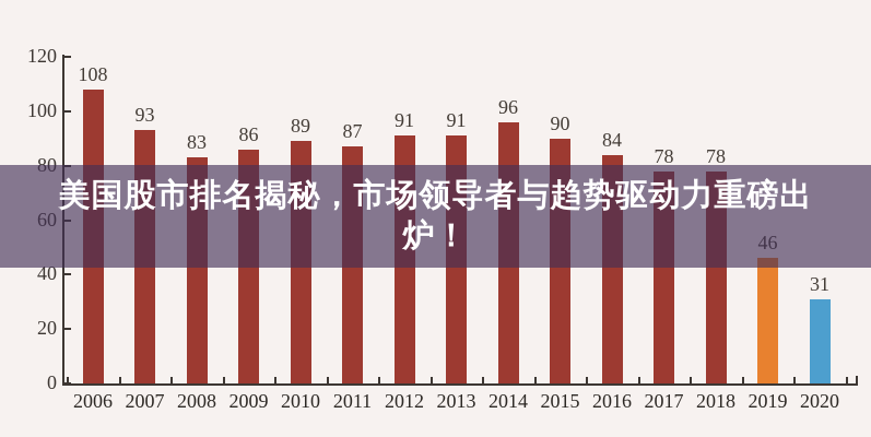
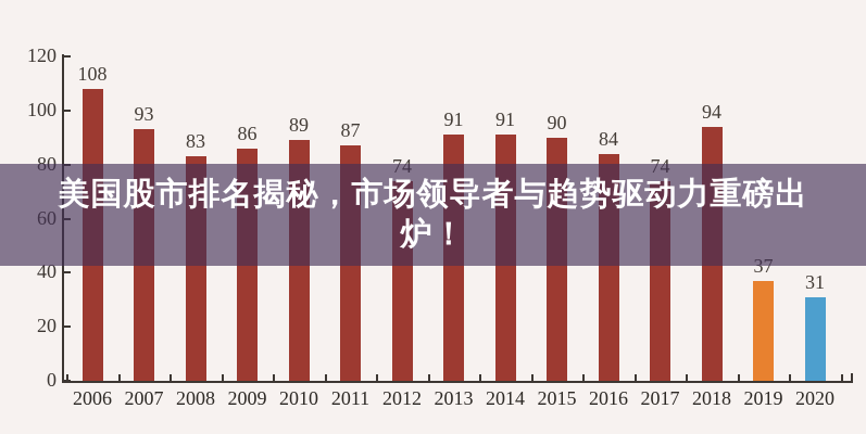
2012: 91 -> 74
2014: 96 -> 91
2017: 78 -> 74
2018: 78 -> 94
2019: 46 -> 37
